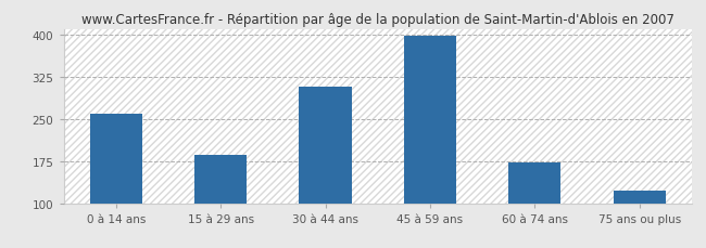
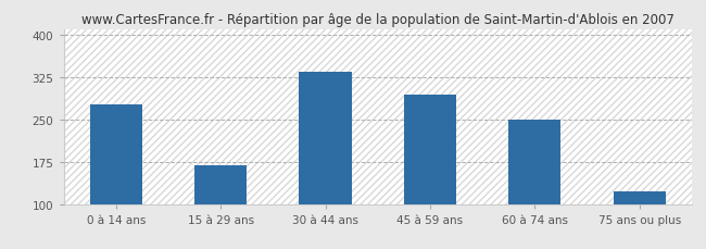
0 à 14 ans: 260 -> 276
15 à 29 ans: 185 -> 168
30 à 44 ans: 308 -> 334
45 à 59 ans: 397 -> 294
60 à 74 ans: 172 -> 250
